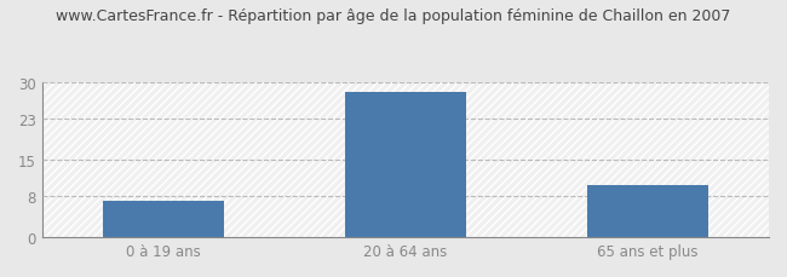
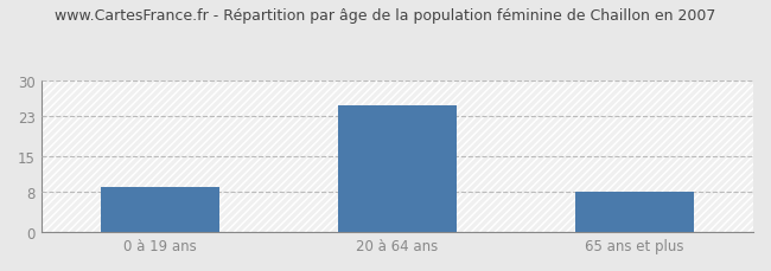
0 à 19 ans: 7 -> 9
20 à 64 ans: 28 -> 25
65 ans et plus: 10 -> 8
